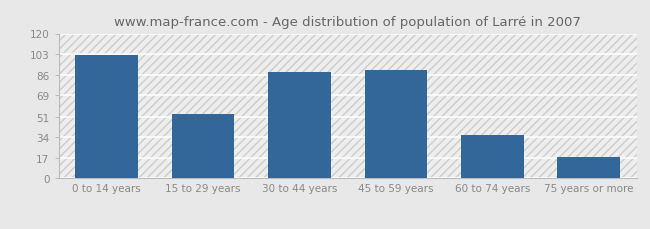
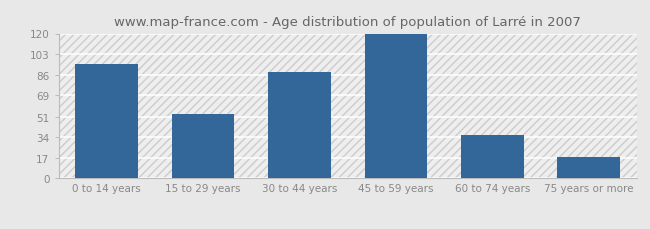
0 to 14 years: 102 -> 95
45 to 59 years: 90 -> 120
